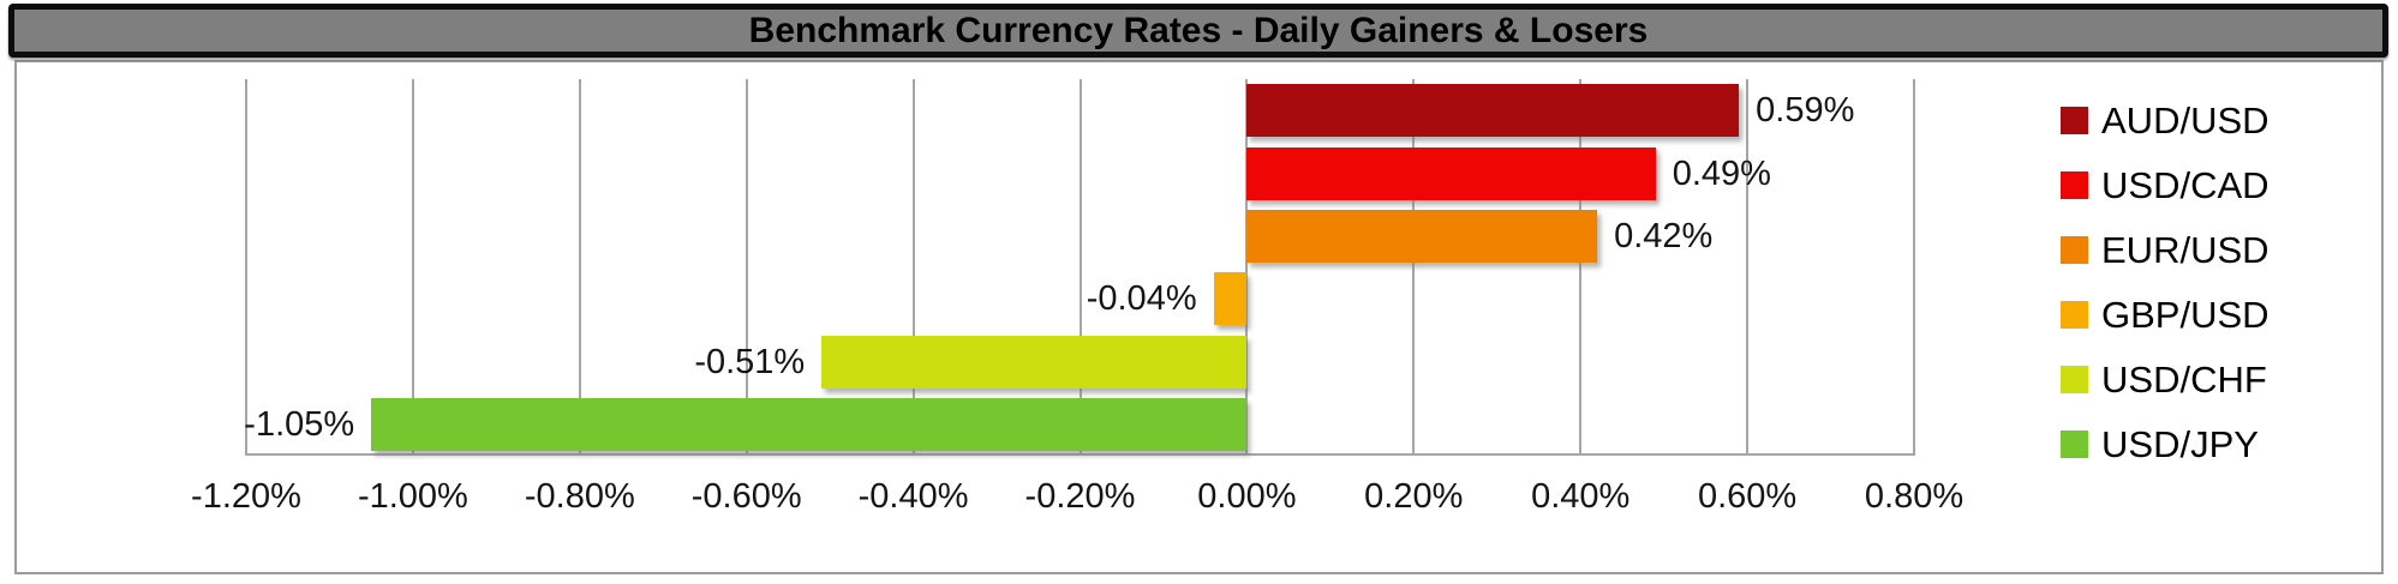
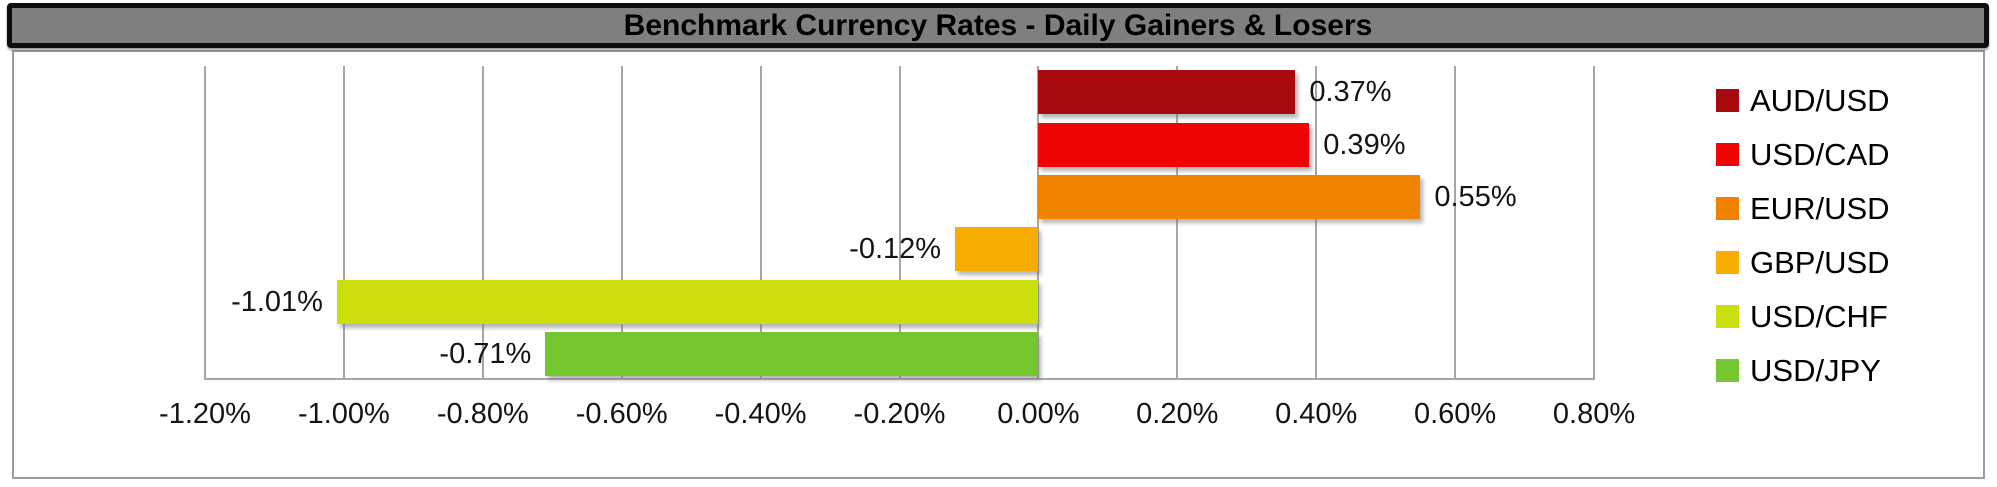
AUD/USD: 0.59% -> 0.37%
USD/CAD: 0.49% -> 0.39%
EUR/USD: 0.42% -> 0.55%
GBP/USD: -0.04% -> -0.12%
USD/CHF: -0.51% -> -1.01%
USD/JPY: -1.05% -> -0.71%
